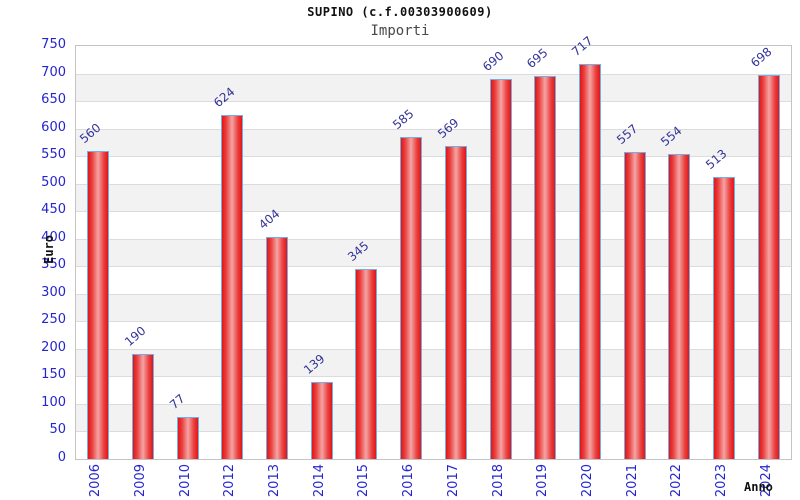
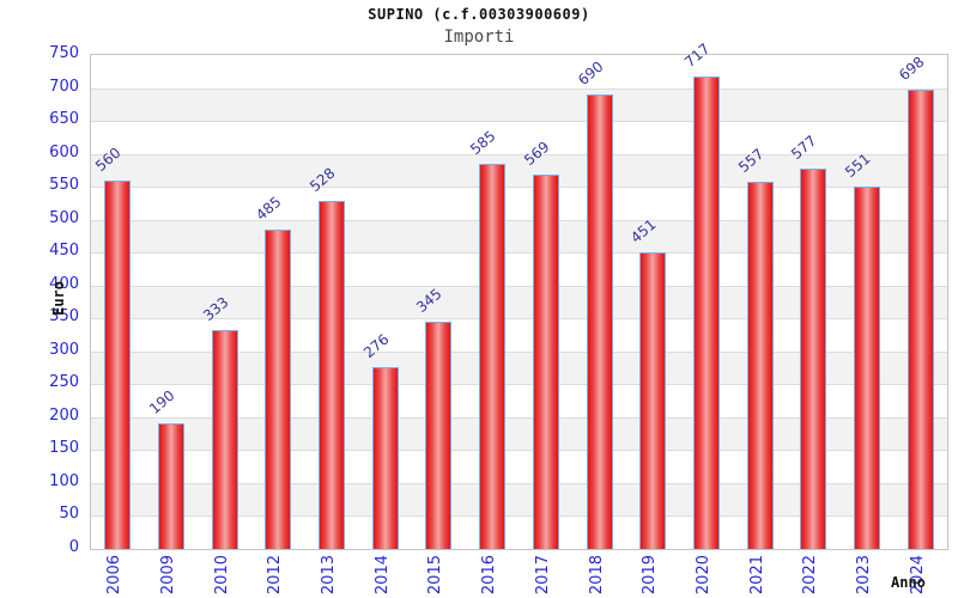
2010: 77 -> 333
2012: 624 -> 485
2013: 404 -> 528
2014: 139 -> 276
2019: 695 -> 451
2022: 554 -> 577
2023: 513 -> 551
